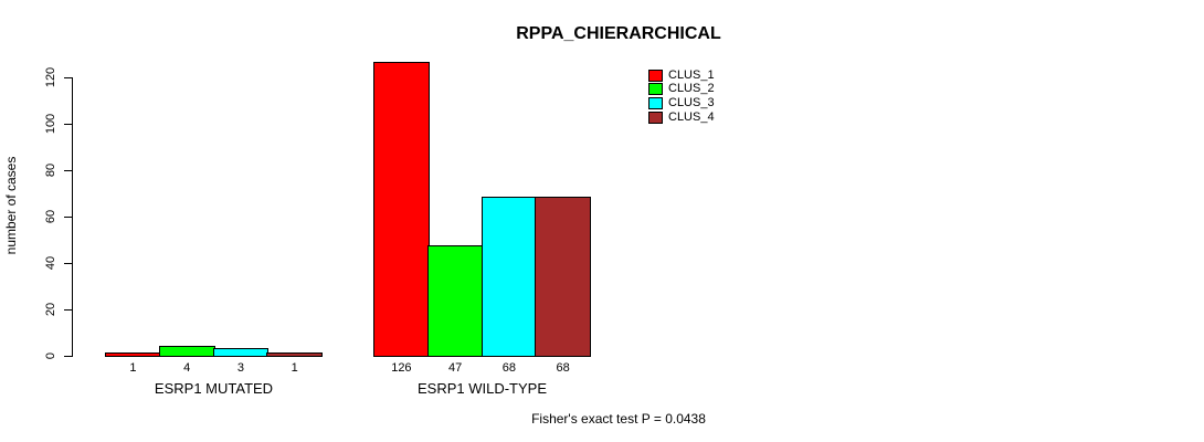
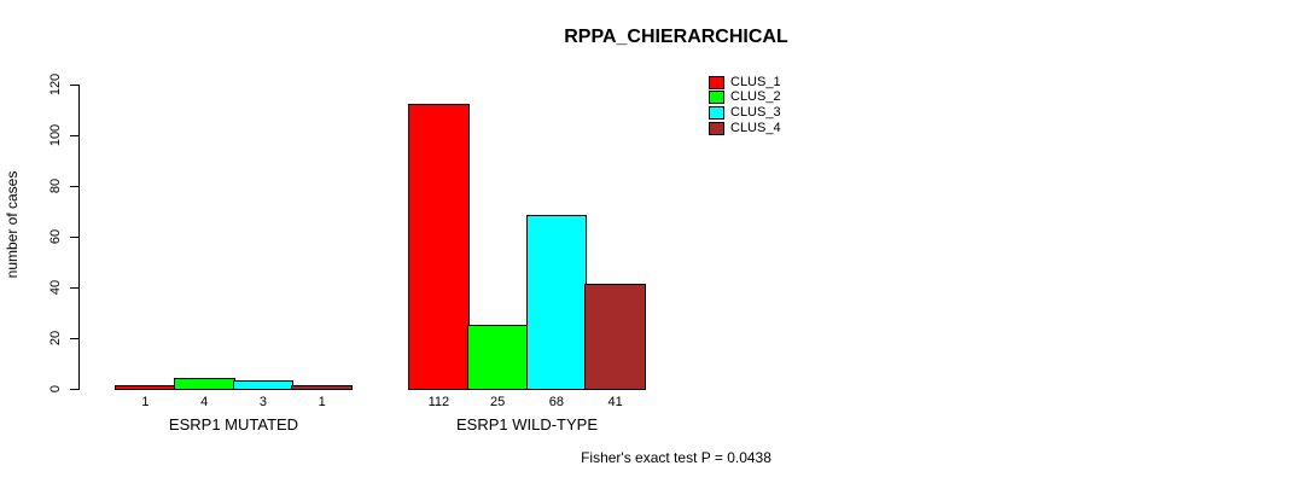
CLUS_1/ESRP1 WILD-TYPE: 126 -> 112
CLUS_2/ESRP1 WILD-TYPE: 47 -> 25
CLUS_4/ESRP1 WILD-TYPE: 68 -> 41
